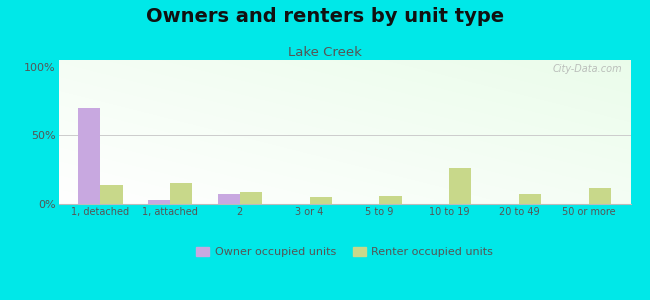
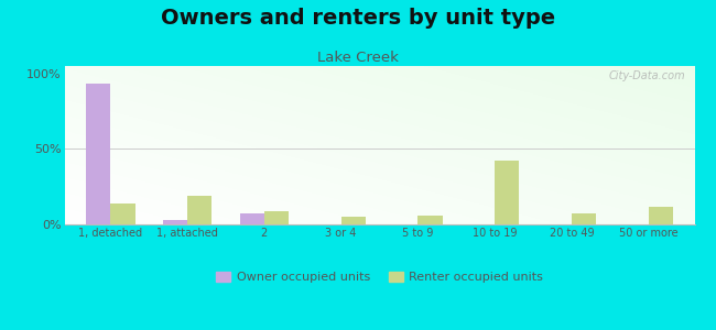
Owner occupied units/1, detached: 70% -> 93%
Renter occupied units/1, attached: 15% -> 19%
Renter occupied units/10 to 19: 26% -> 42%
